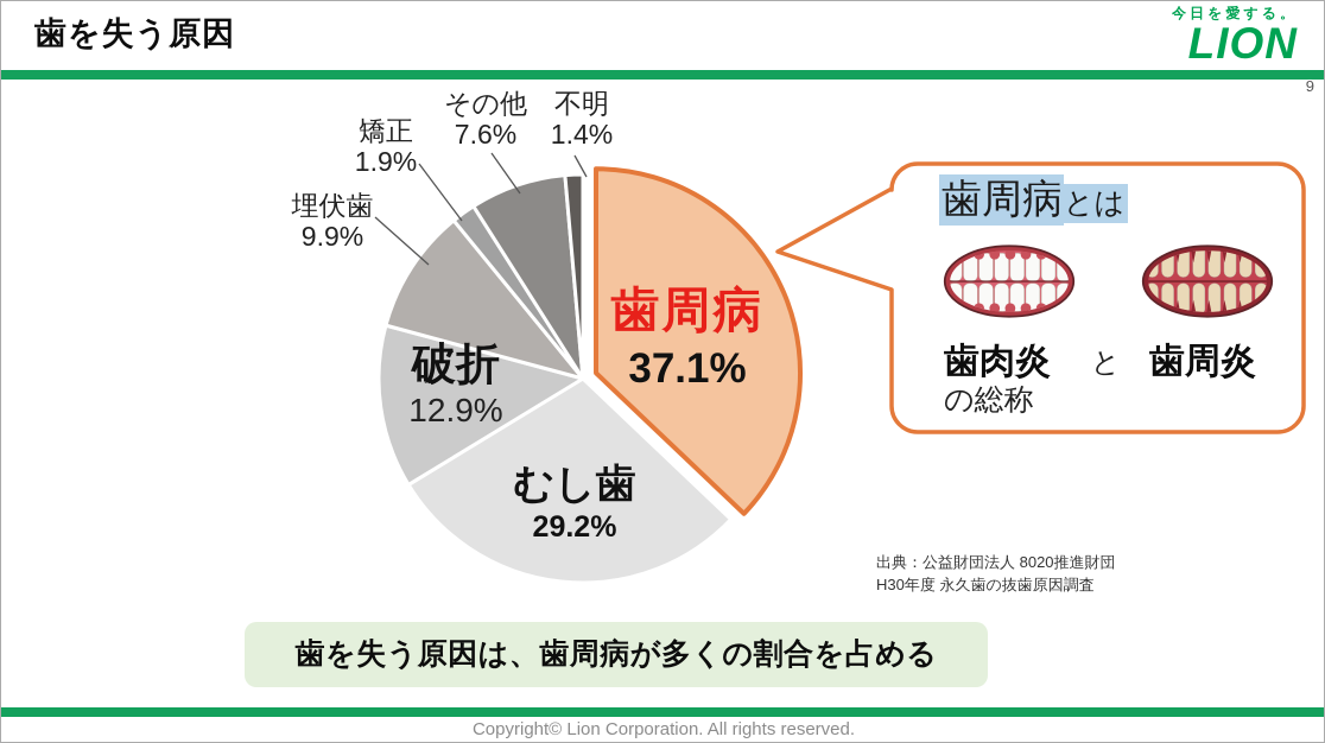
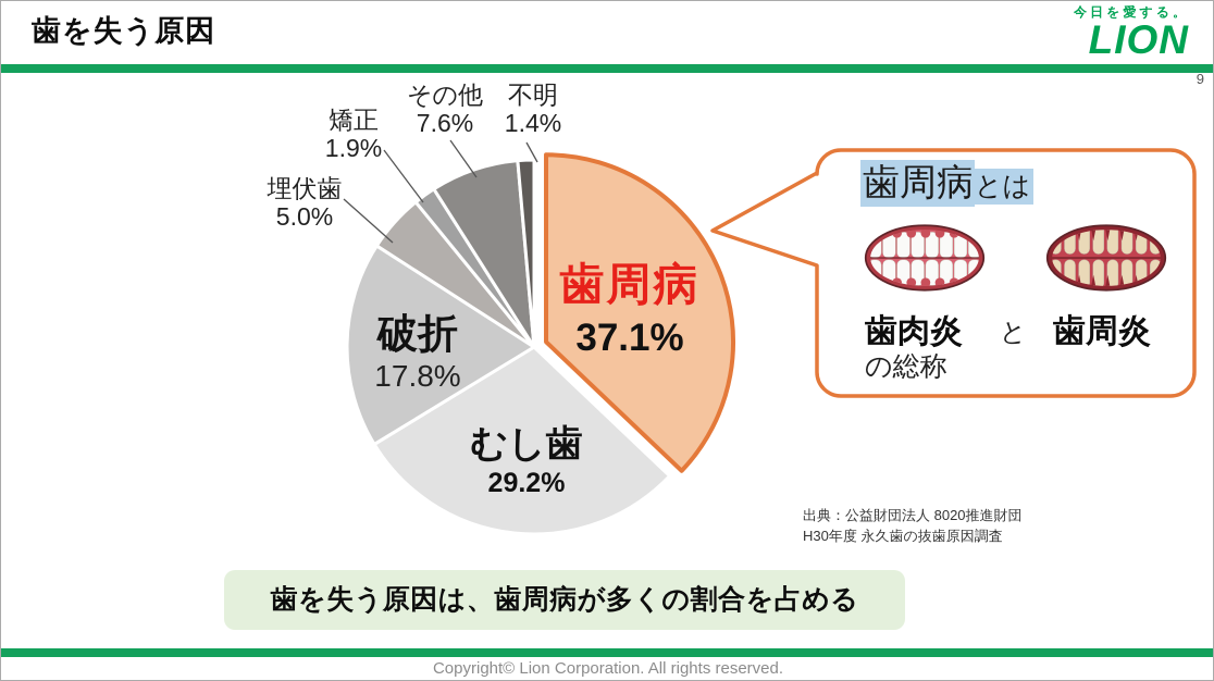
破折: 12.9% -> 17.8%
埋伏歯: 9.9% -> 5.0%
